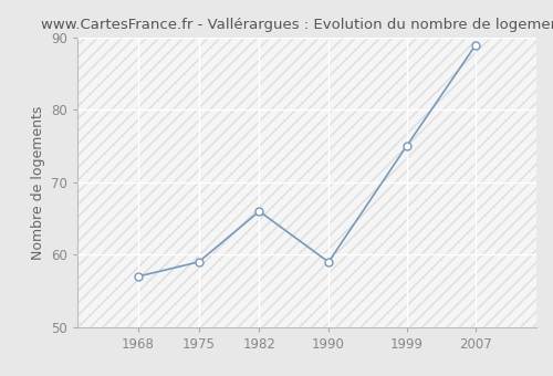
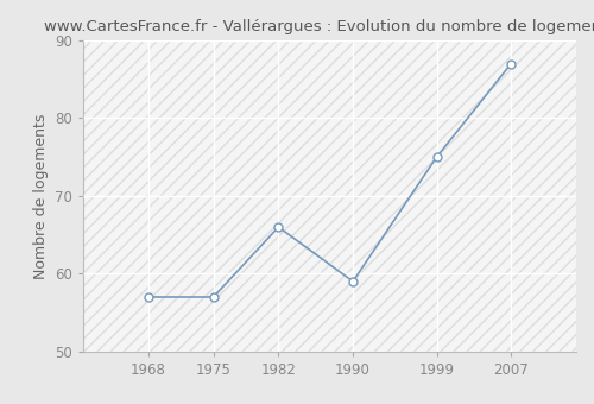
1975: 59 -> 57
2007: 89 -> 87
